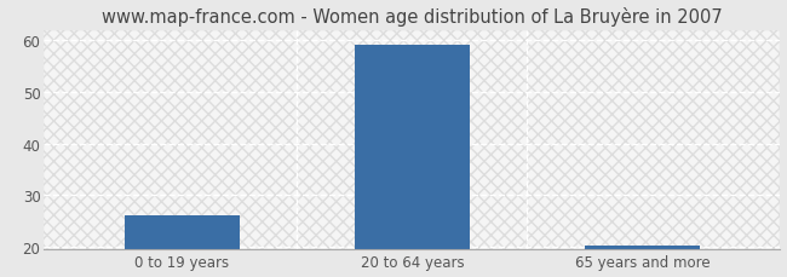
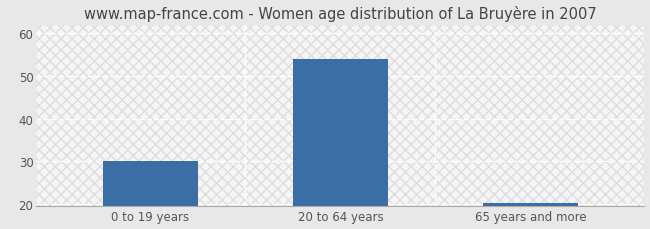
0 to 19 years: 26.0 -> 30.0
20 to 64 years: 59.0 -> 54.0
